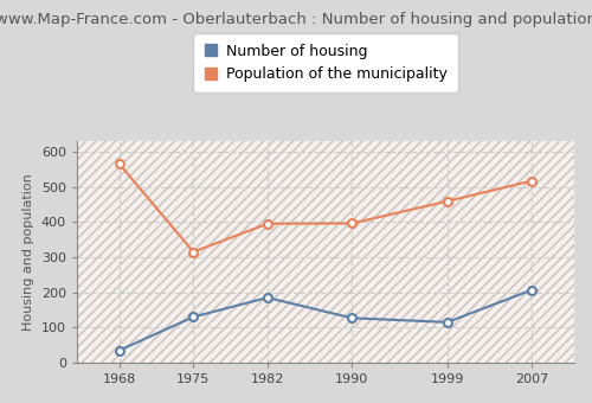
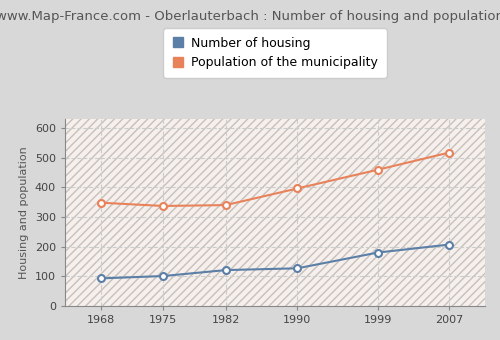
Number of housing/1968: 35 -> 93
Population of the municipality/1968: 565 -> 348
Number of housing/1975: 130 -> 101
Population of the municipality/1975: 315 -> 337
Number of housing/1982: 185 -> 121
Population of the municipality/1982: 395 -> 340
Number of housing/1999: 115 -> 180
